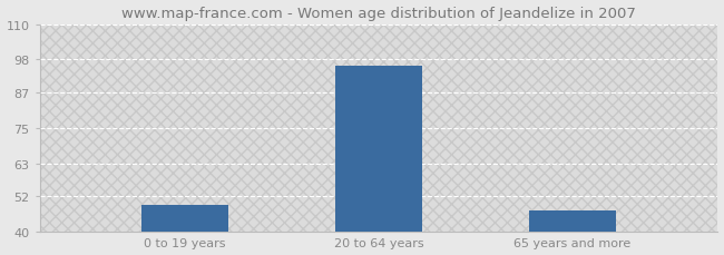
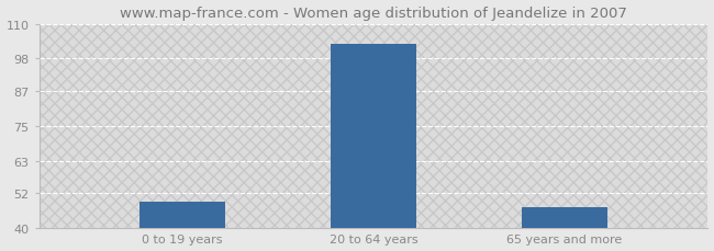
20 to 64 years: 96 -> 103
